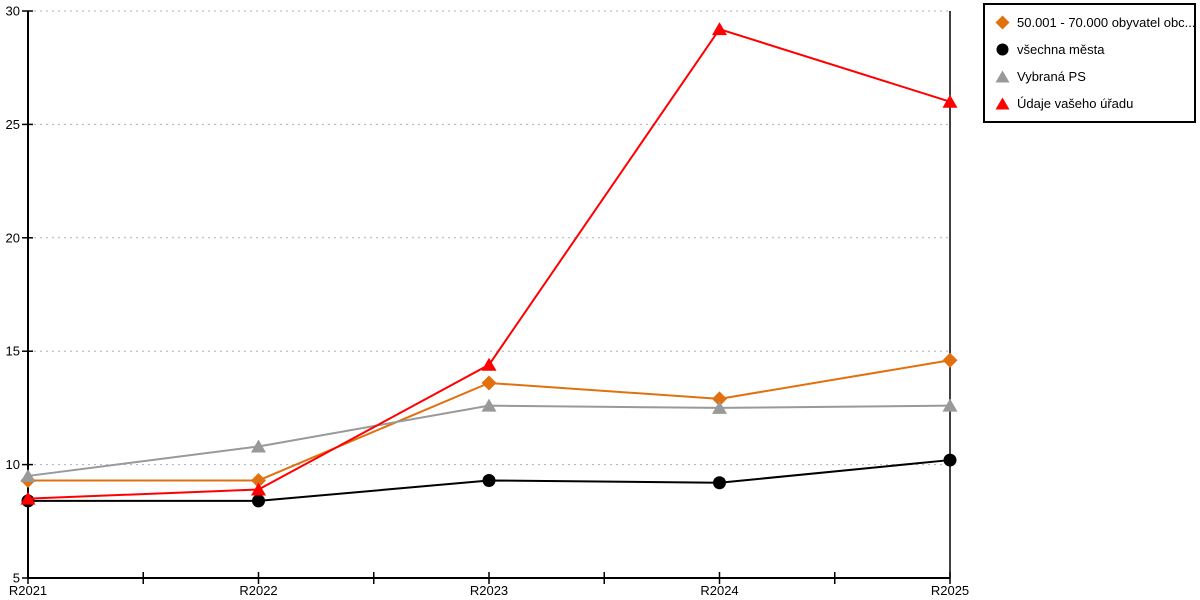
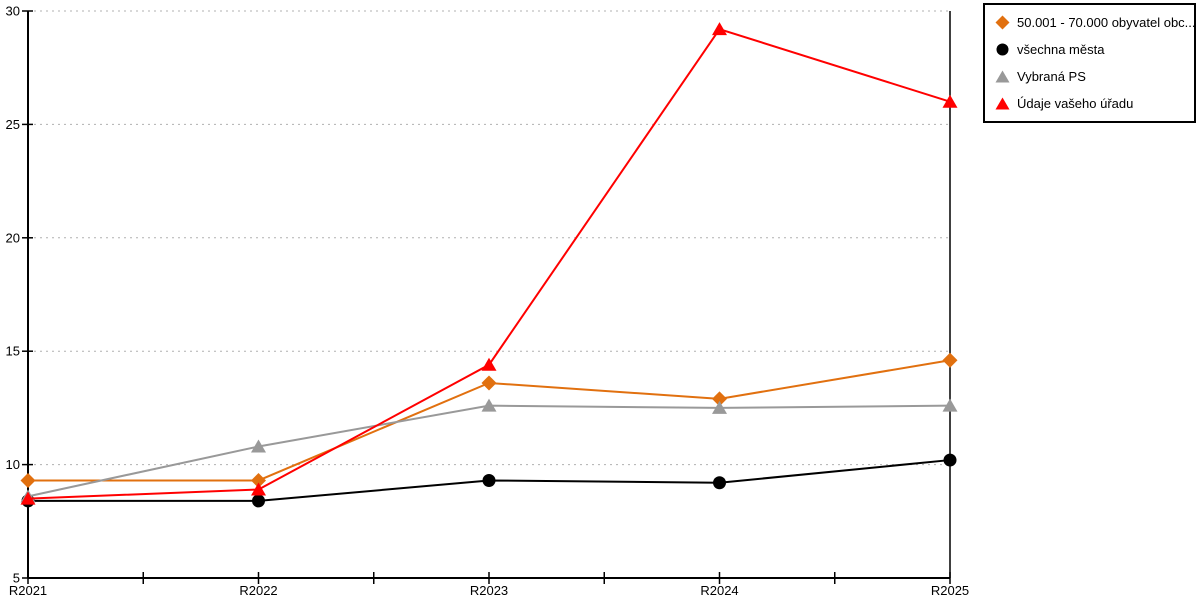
Vybraná PS/R2021: 9.5 -> 8.6
